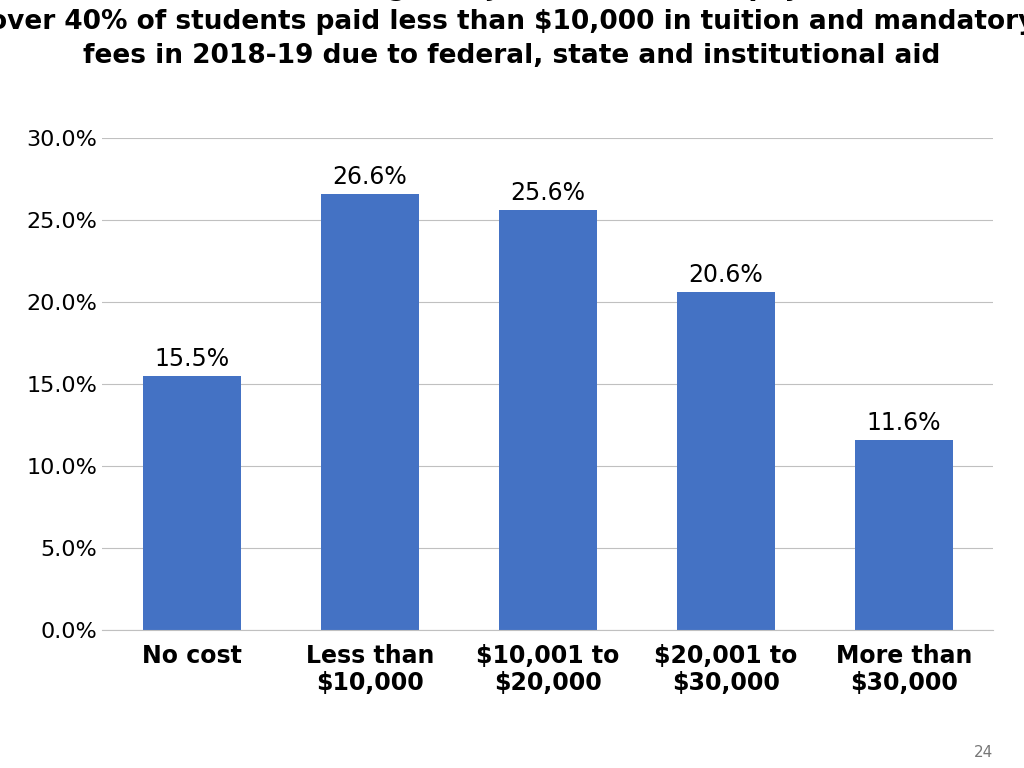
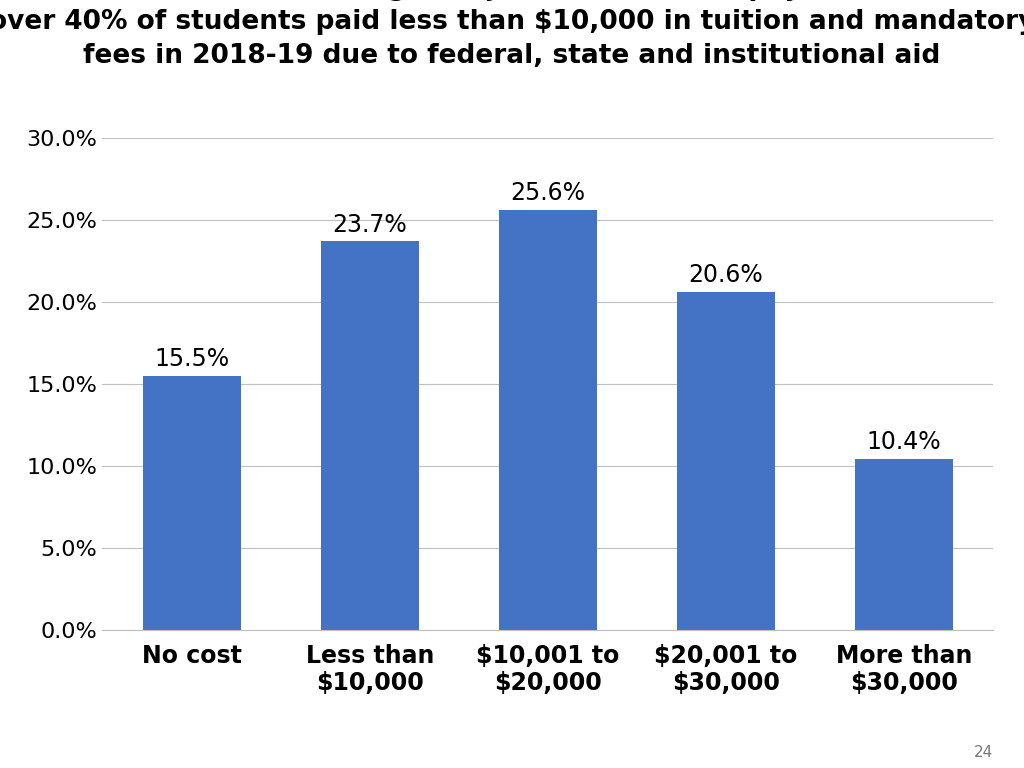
Less than $10,000: 26.6% -> 23.7%
More than $30,000: 11.6% -> 10.4%
